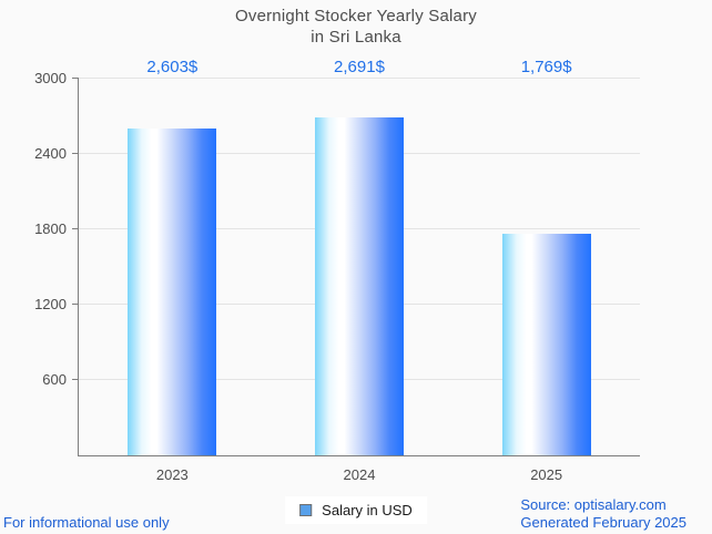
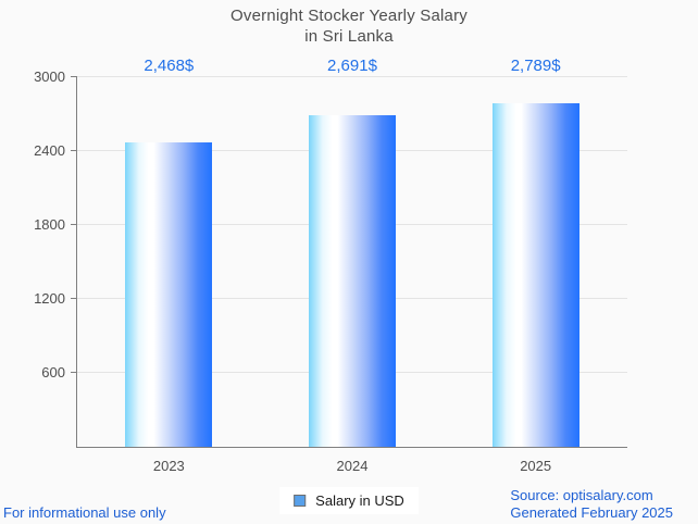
2023: 2,603 -> 2,468
2025: 1,769 -> 2,789
